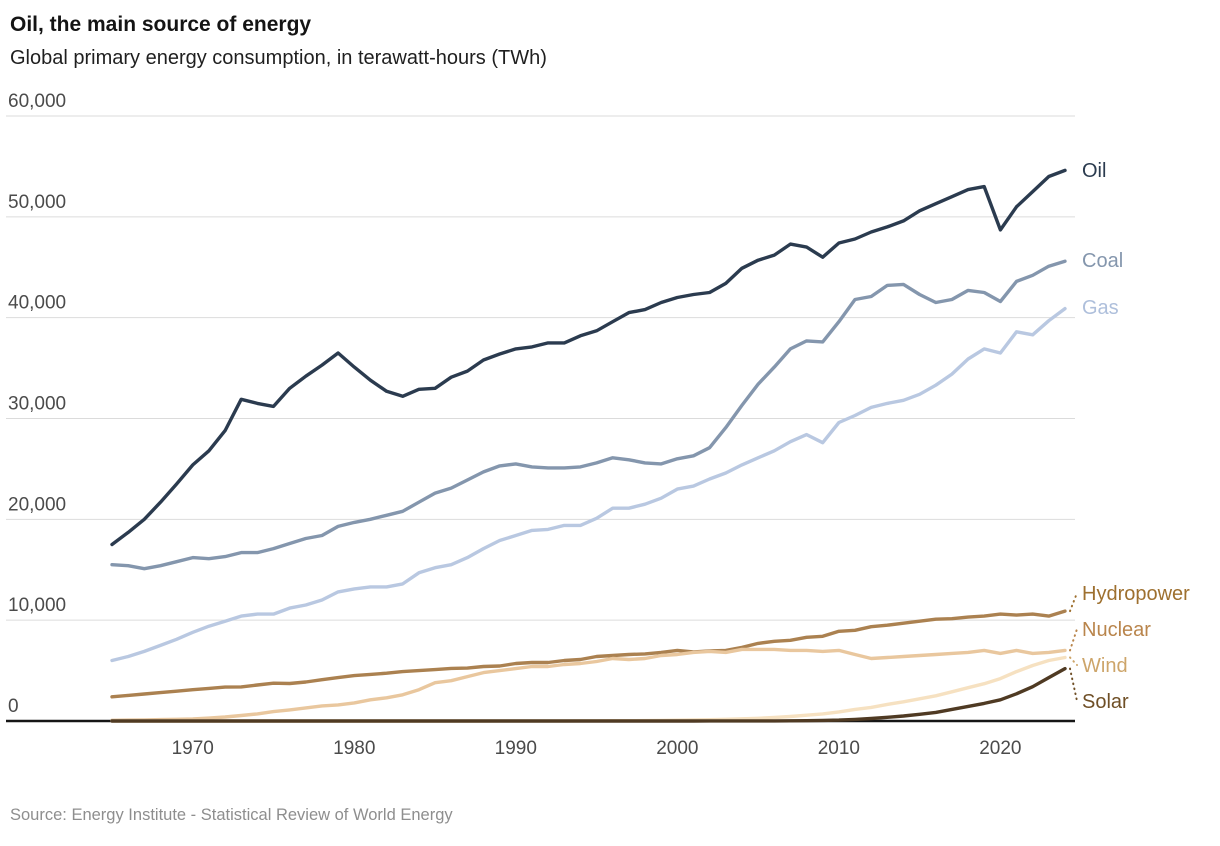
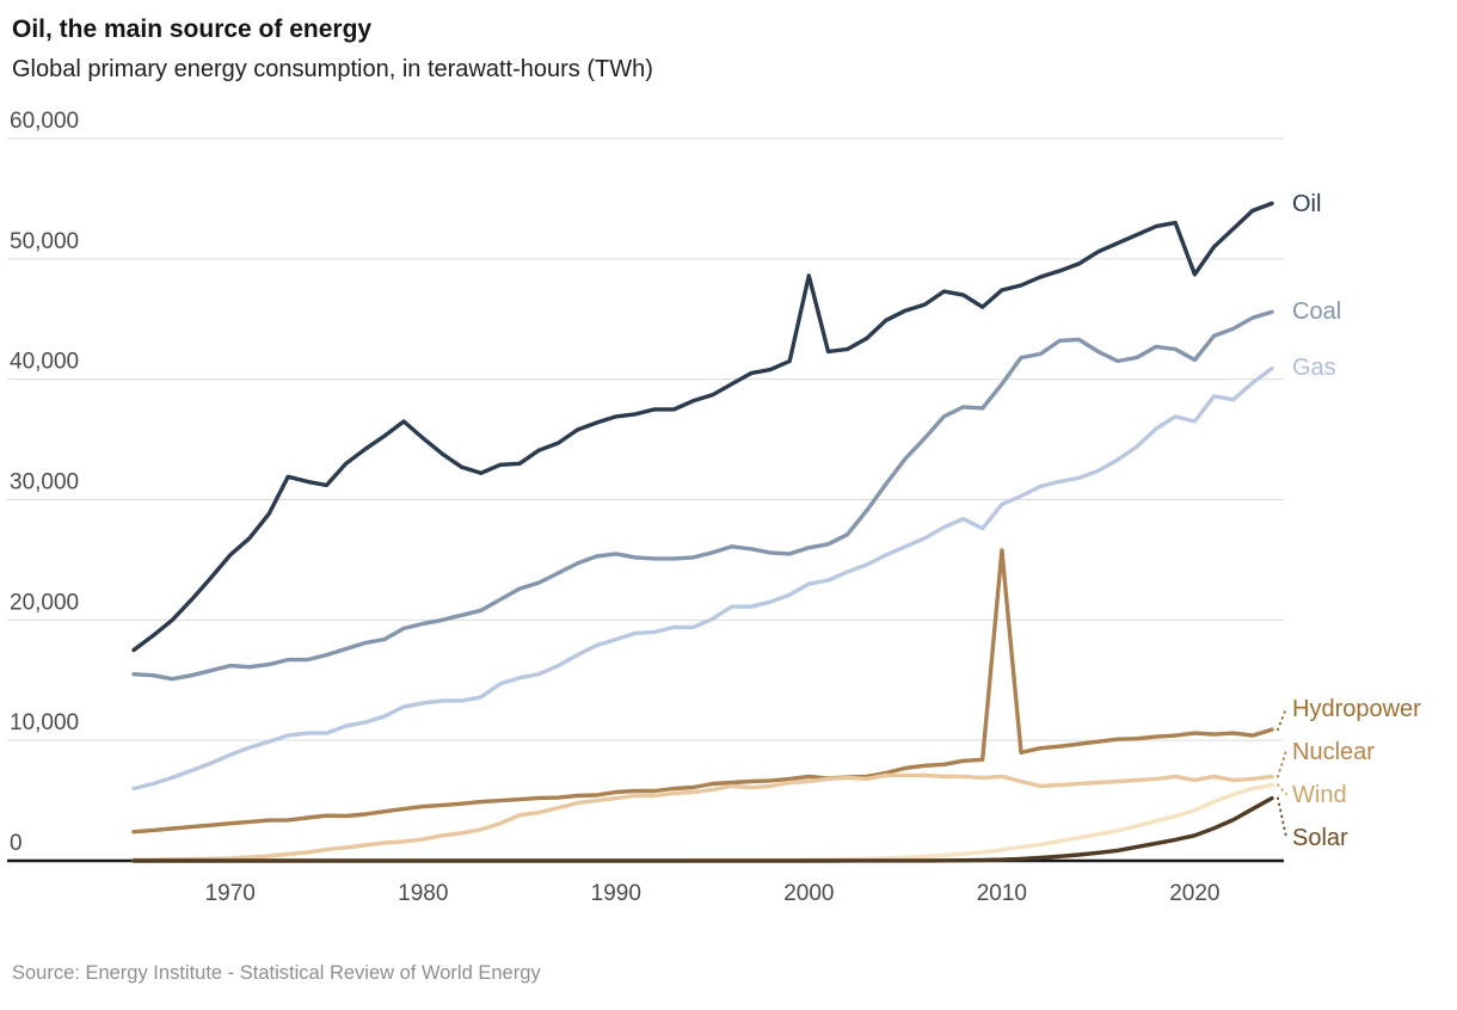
Oil/2000: 42000 -> 48600
Hydropower/2010: 8900 -> 25800
